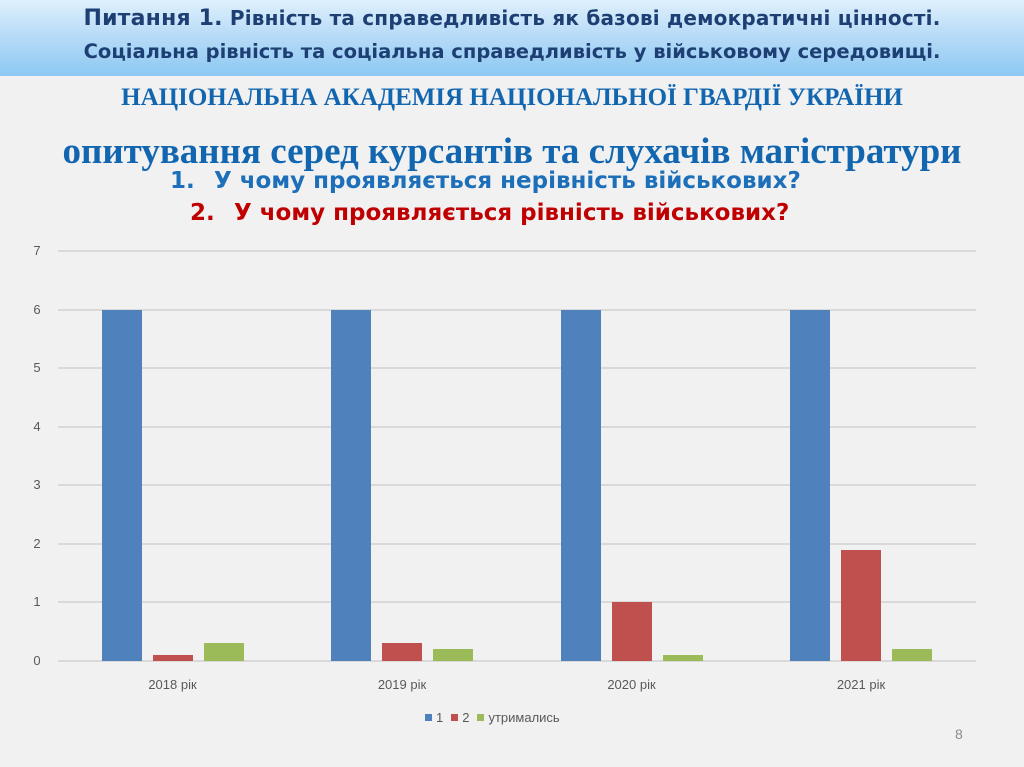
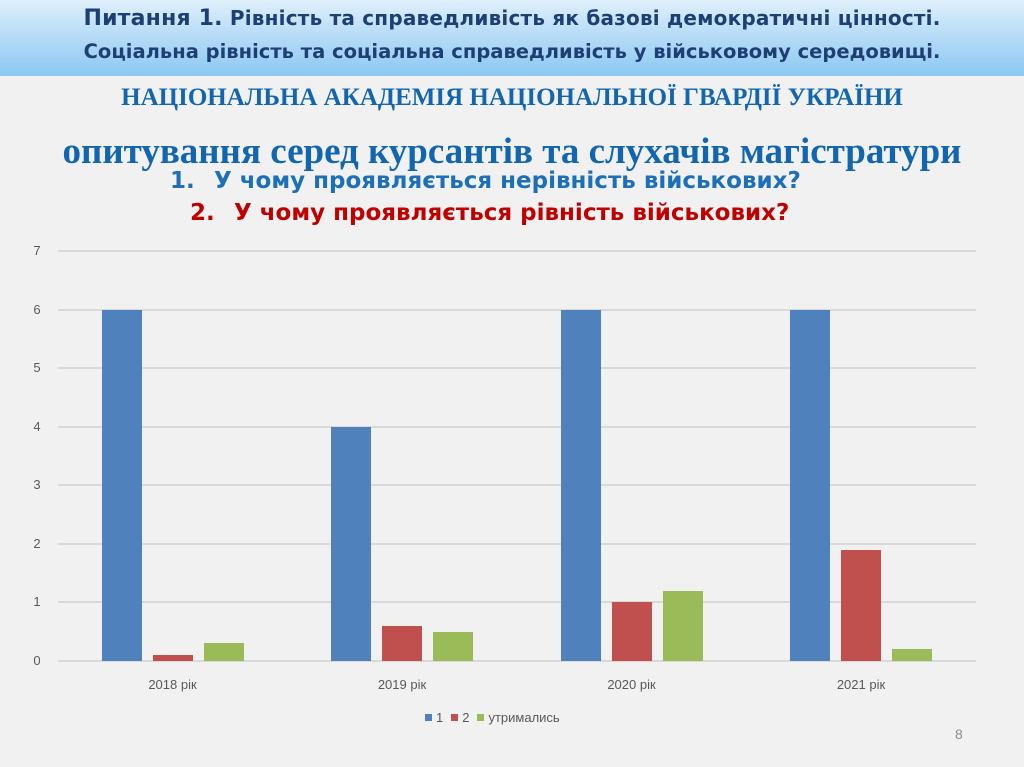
1/2019 рік: 6 -> 4
2/2019 рік: 0.3 -> 0.6
утримались/2019 рік: 0.2 -> 0.5
утримались/2020 рік: 0.1 -> 1.2
